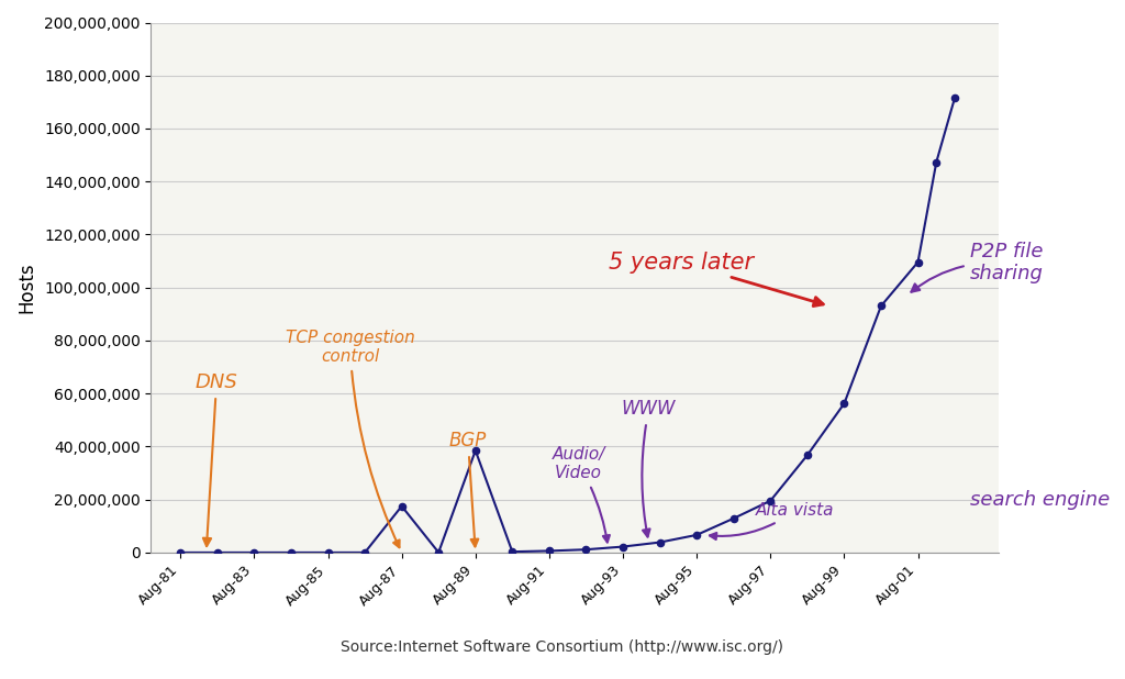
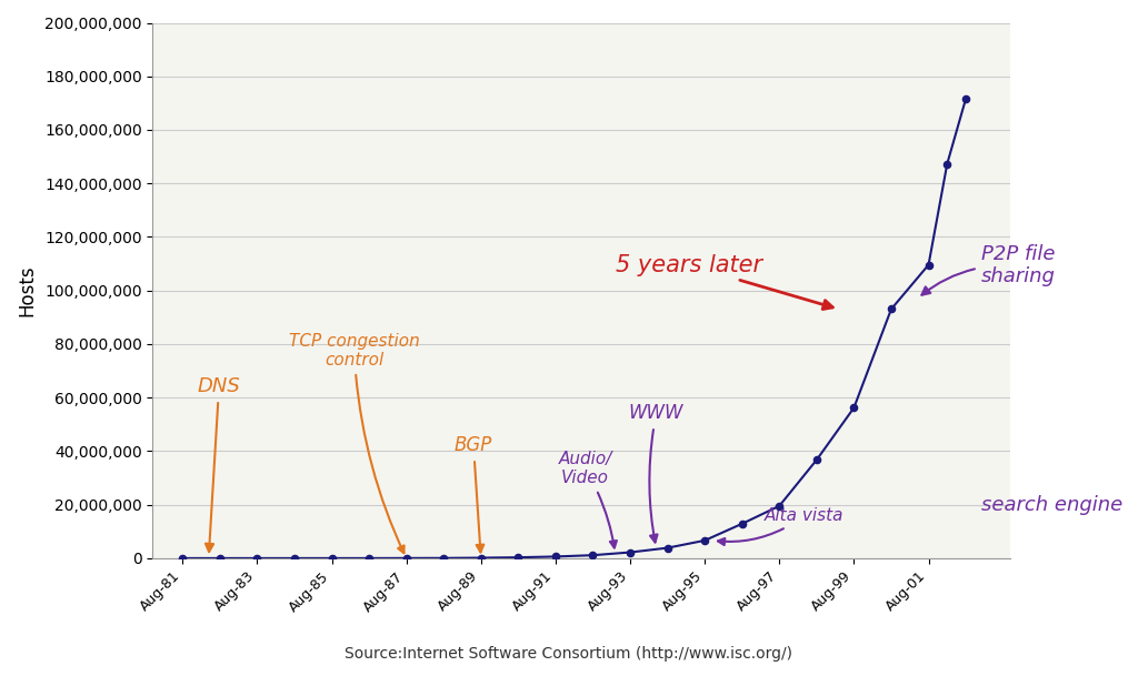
Aug-87: 17,500,000 -> 0
Aug-89: 38,500,000 -> 200,000
